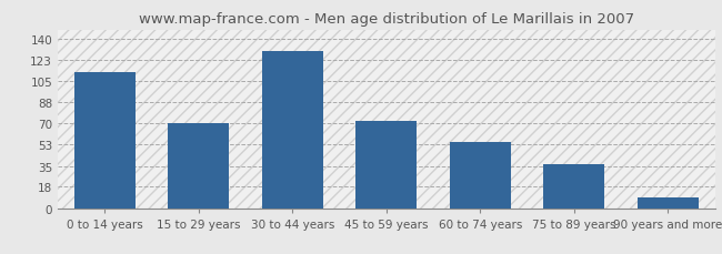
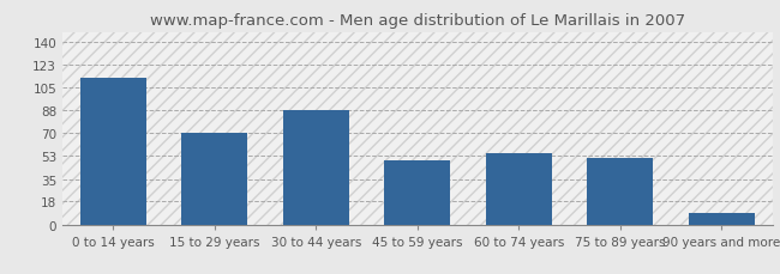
30 to 44 years: 130 -> 88
45 to 59 years: 72 -> 49
75 to 89 years: 36 -> 51
